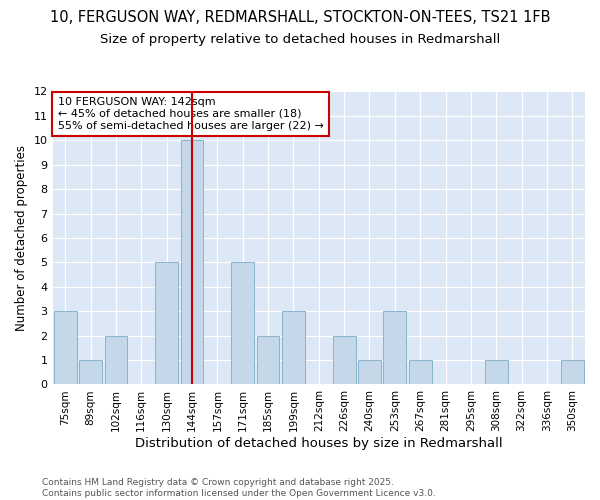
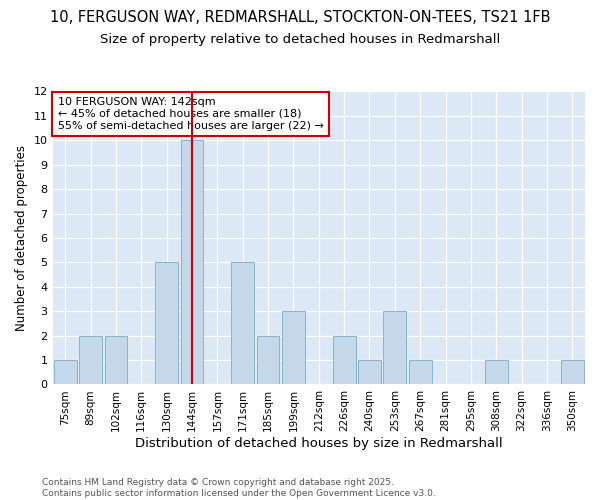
75sqm: 3 -> 1
89sqm: 1 -> 2
